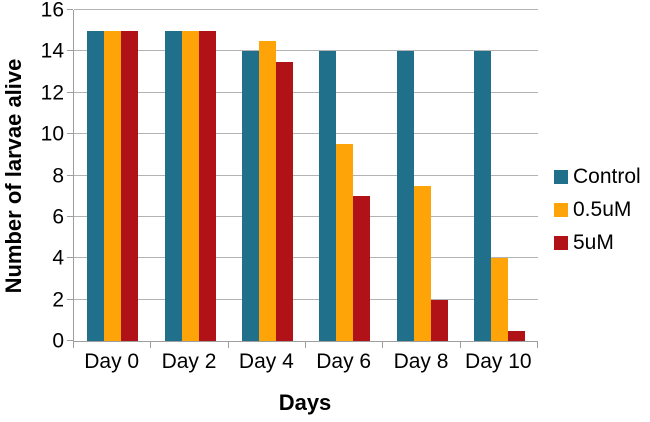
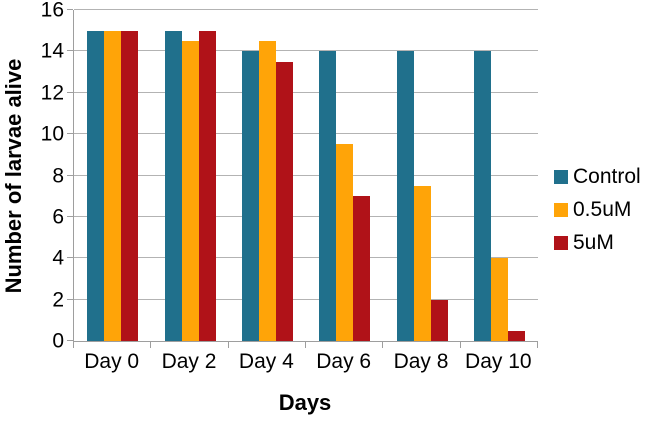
0.5uM/Day 2: 15.0 -> 14.5
